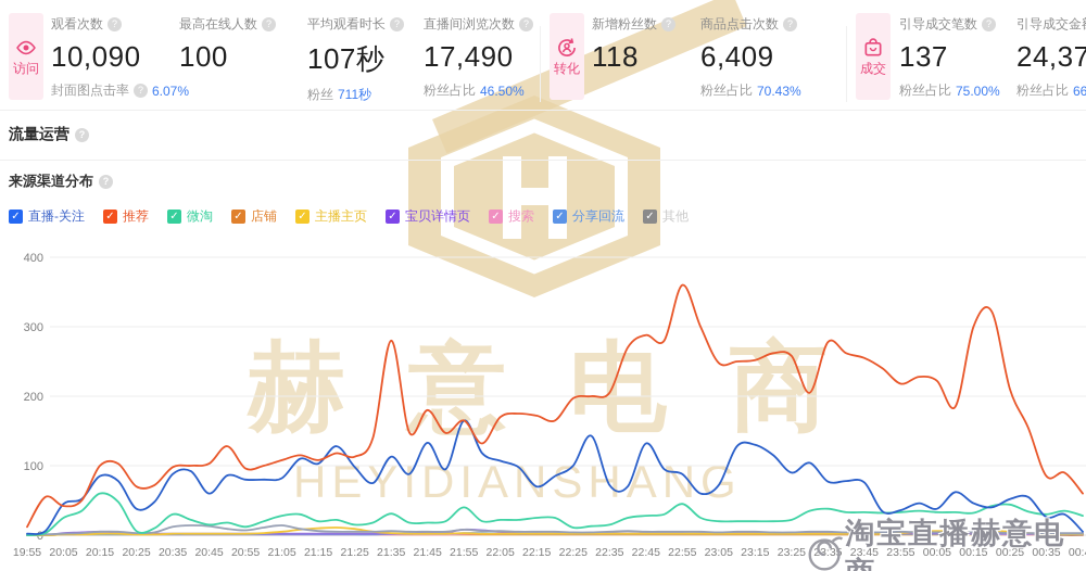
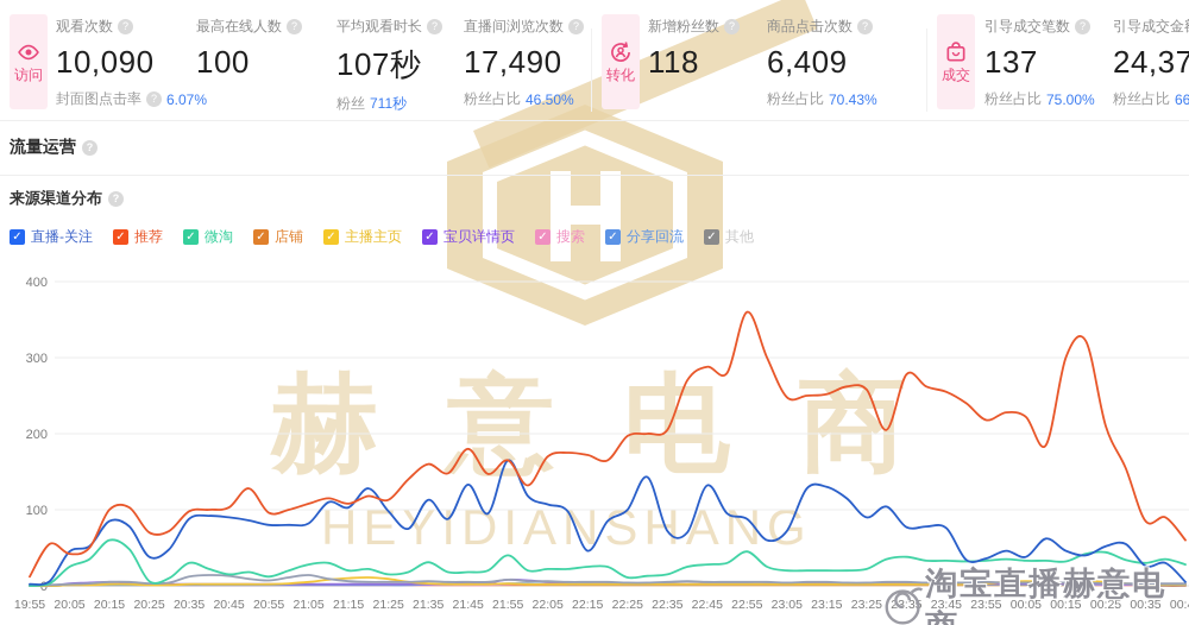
直播-关注/20:45: 60 -> 90
推荐/21:35: 280 -> 160
直播-关注/22:15: 70 -> 50
